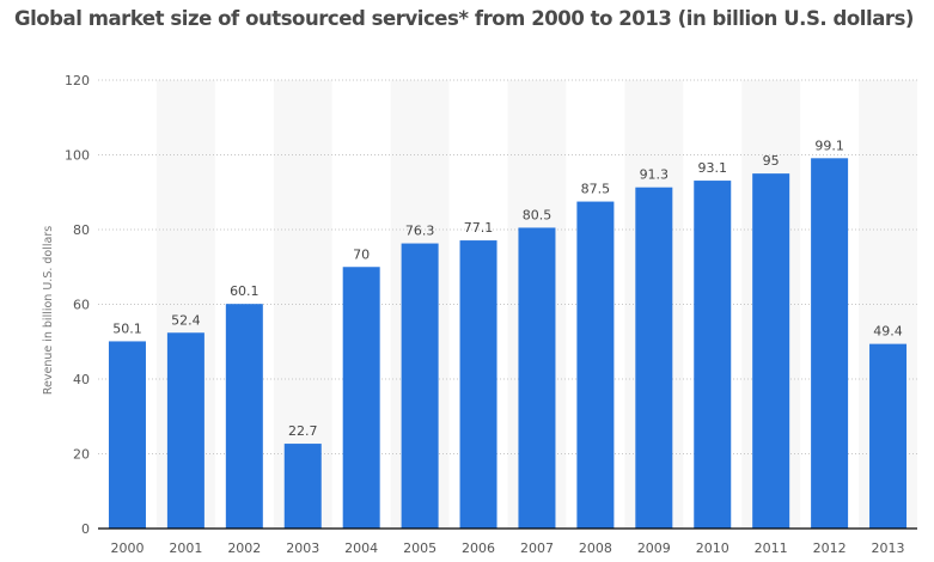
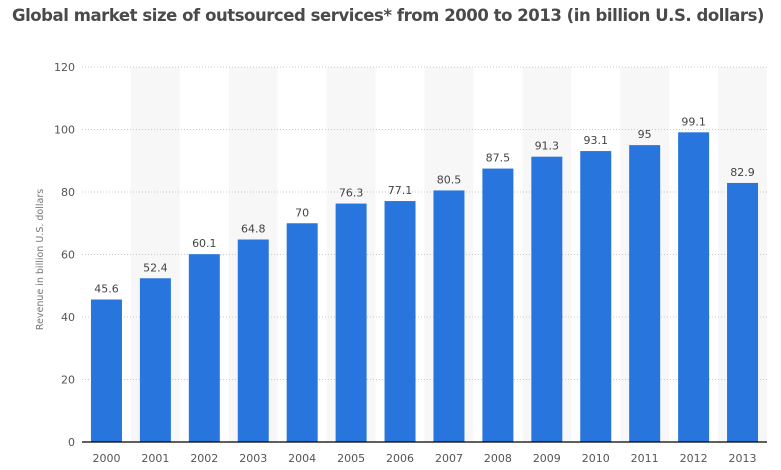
2000: 50.1 -> 45.6
2003: 22.7 -> 64.8
2013: 49.4 -> 82.9
